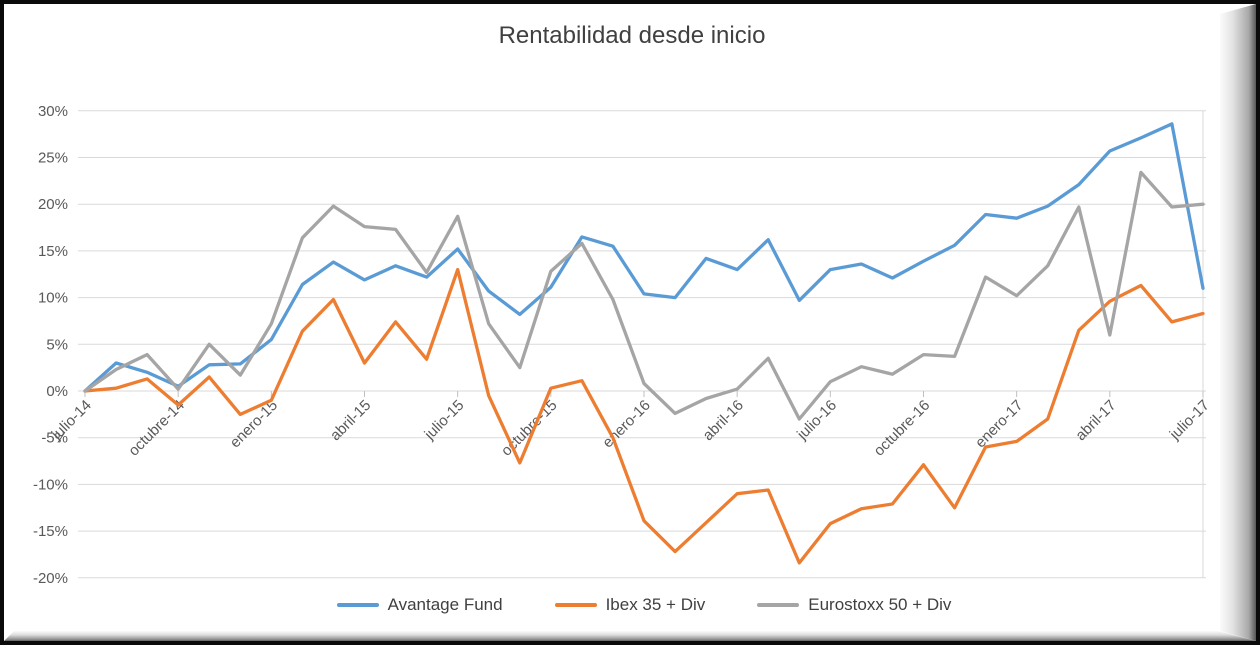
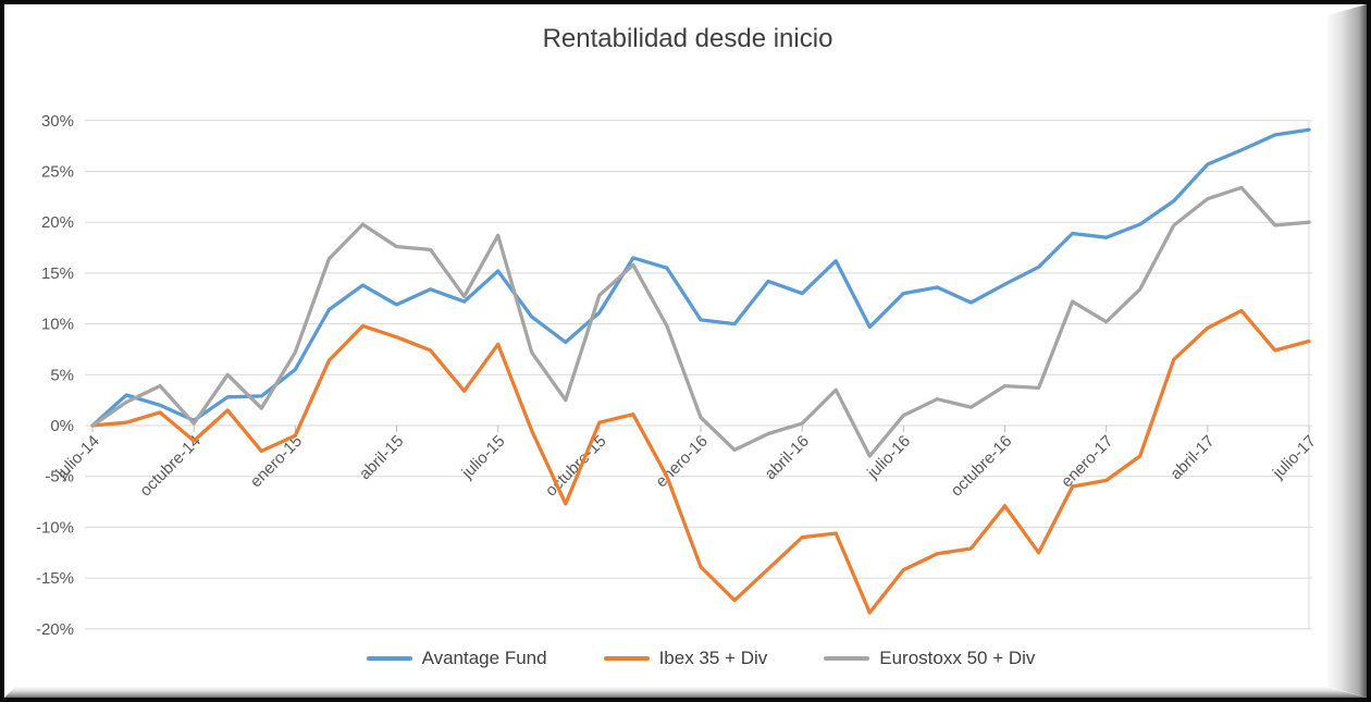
Ibex 35 + Div/abril-15: 3% -> 9%
Ibex 35 + Div/julio-15: 13% -> 8%
Eurostoxx 50 + Div/abril-17: 6% -> 22%
Avantage Fund/julio-17: 11% -> 29%
